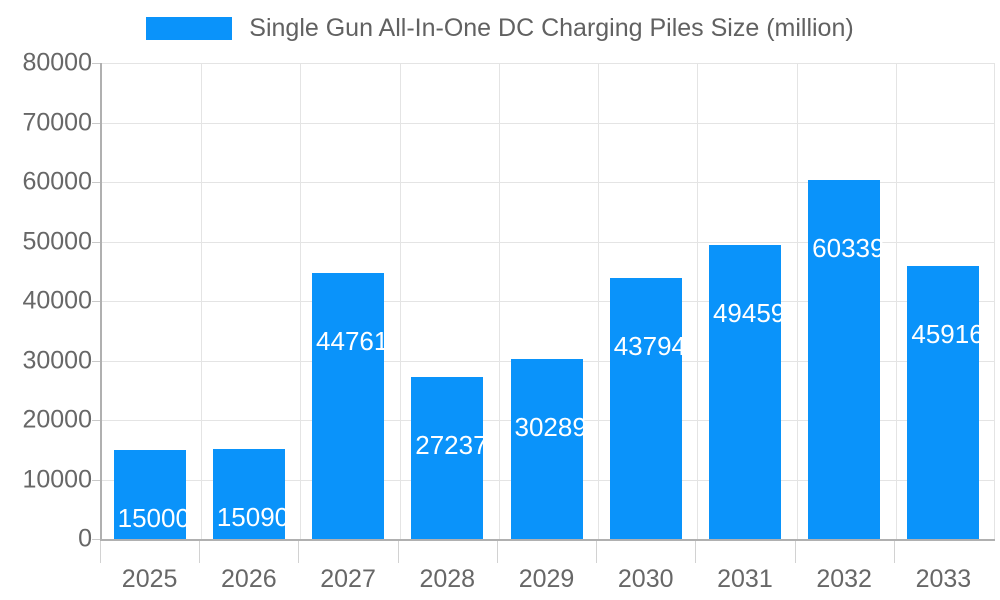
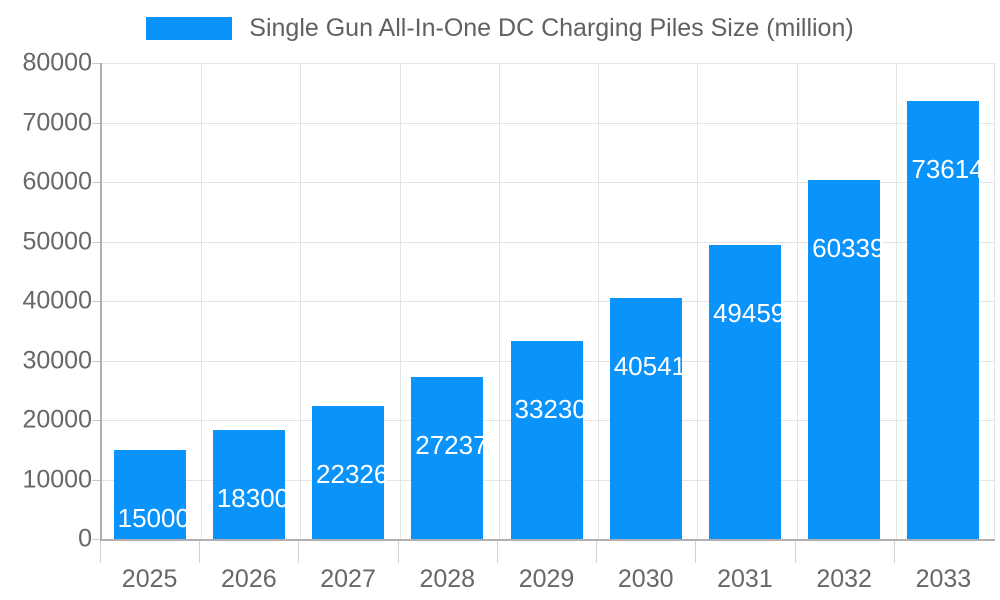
2026: 15090 -> 18300
2027: 44761 -> 22326
2029: 30289 -> 33230
2030: 43794 -> 40541
2033: 45916 -> 73614
